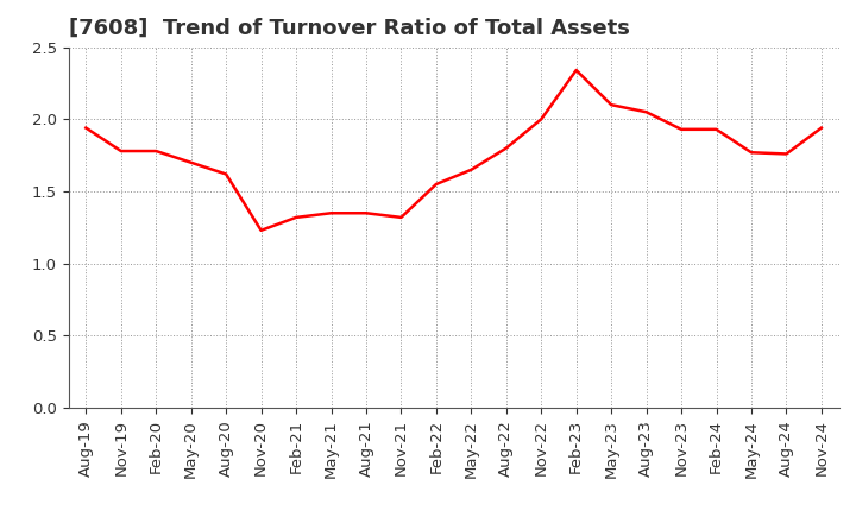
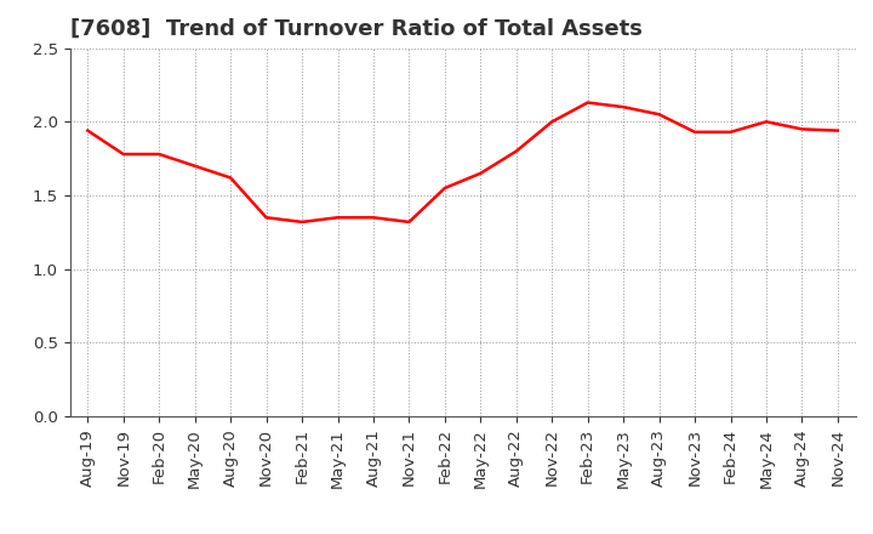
Nov-20: 1.23 -> 1.35
Feb-23: 2.34 -> 2.13
May-24: 1.77 -> 2.00
Aug-24: 1.76 -> 1.95
